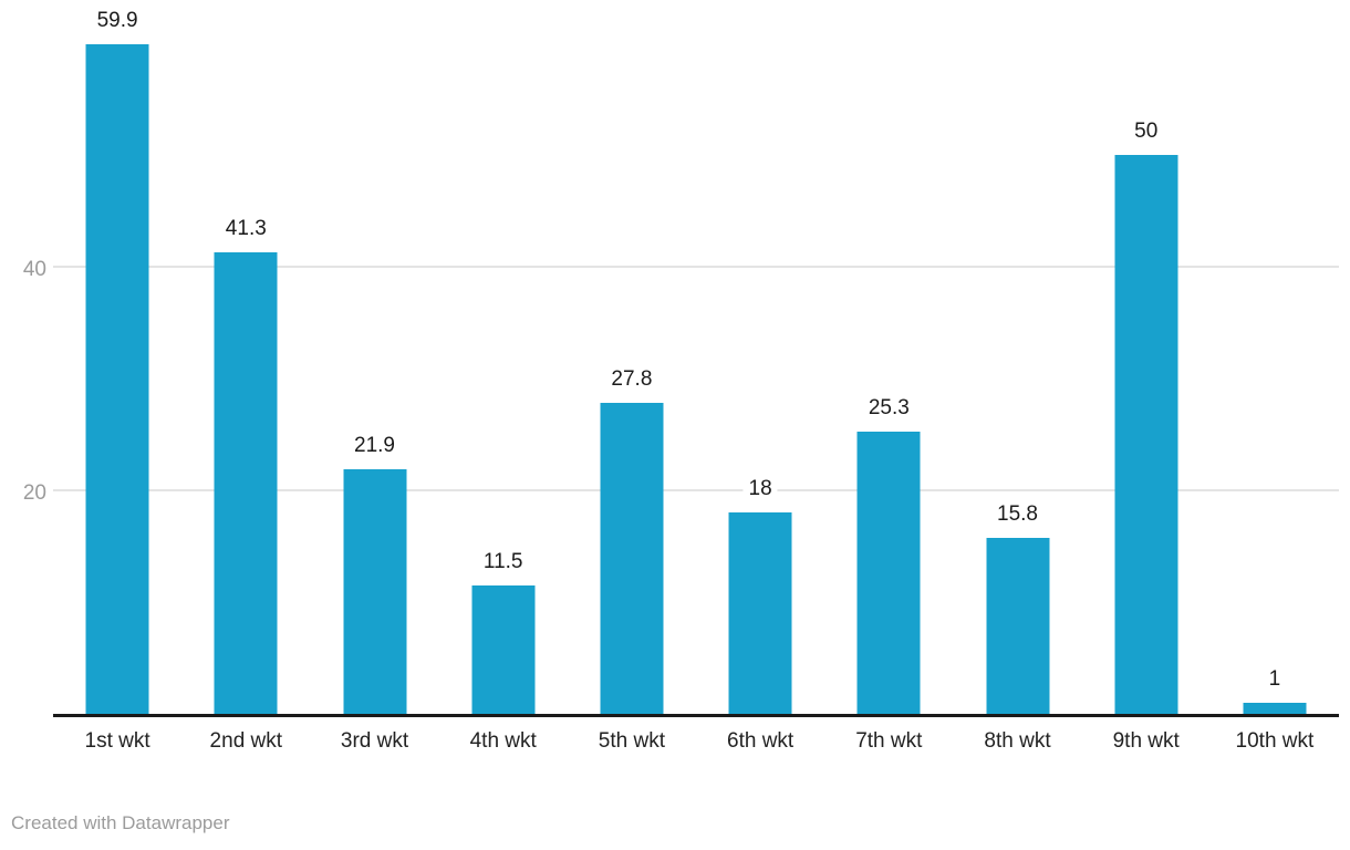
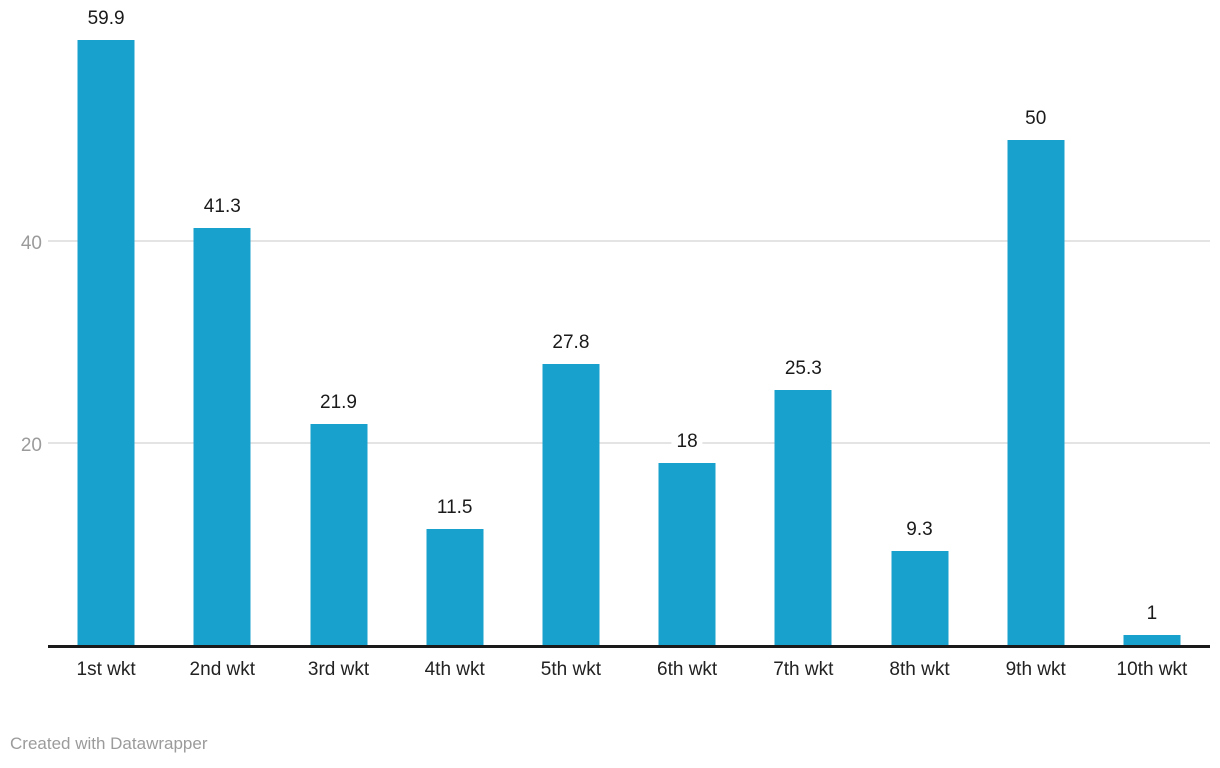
8th wkt: 15.8 -> 9.3
